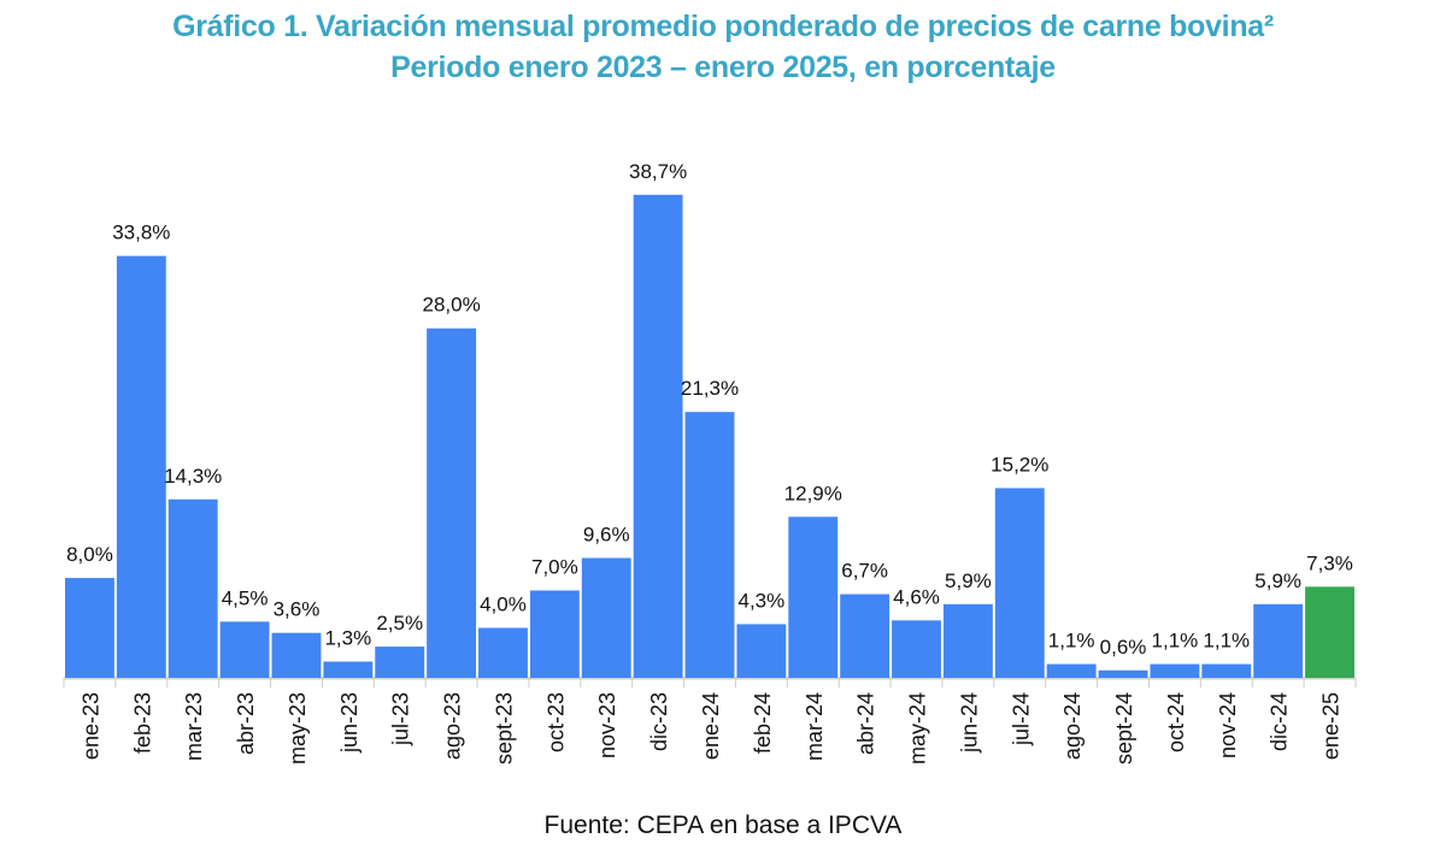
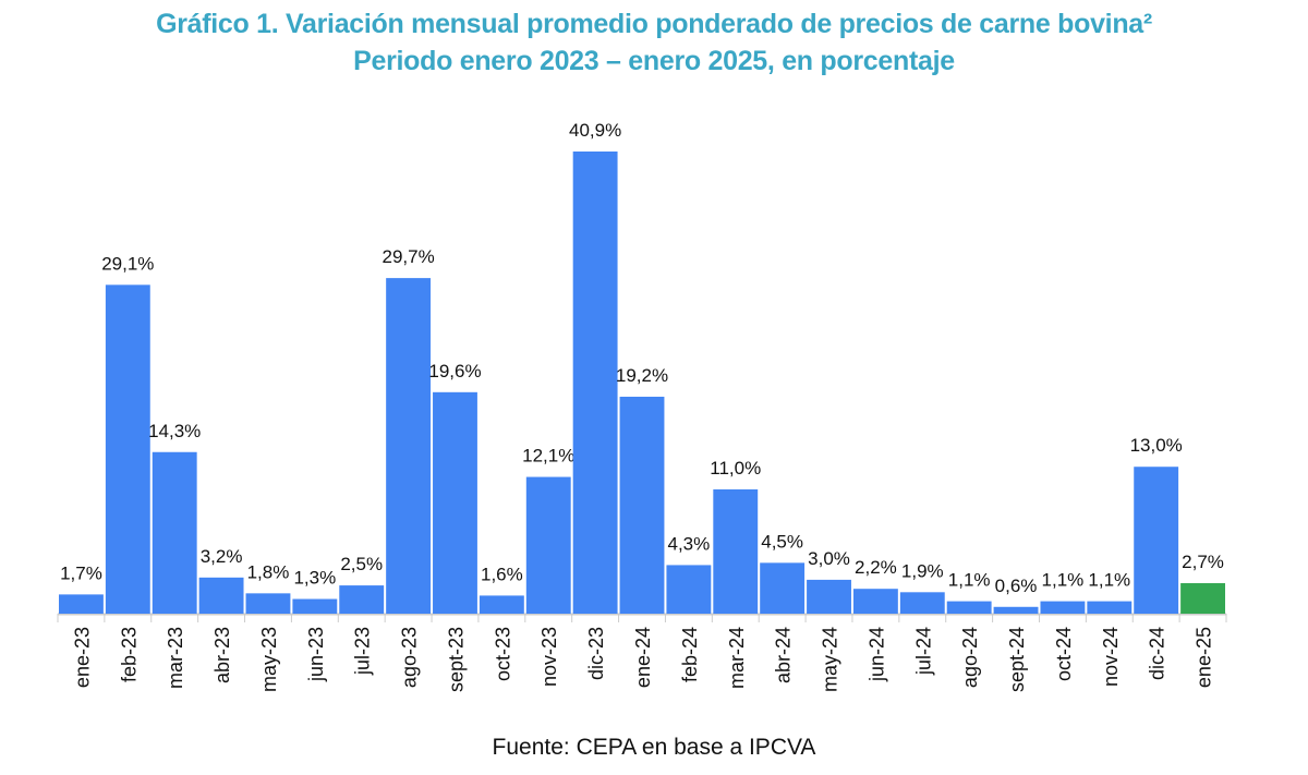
ene-23: 8,0% -> 1,7%
feb-23: 33,8% -> 29,1%
abr-23: 4,5% -> 3,2%
may-23: 3,6% -> 1,8%
ago-23: 28,0% -> 29,7%
sept-23: 4,0% -> 19,6%
oct-23: 7,0% -> 1,6%
nov-23: 9,6% -> 12,1%
dic-23: 38,7% -> 40,9%
ene-24: 21,3% -> 19,2%
mar-24: 12,9% -> 11,0%
abr-24: 6,7% -> 4,5%
may-24: 4,6% -> 3,0%
jun-24: 5,9% -> 2,2%
jul-24: 15,2% -> 1,9%
dic-24: 5,9% -> 13,0%
ene-25: 7,3% -> 2,7%
